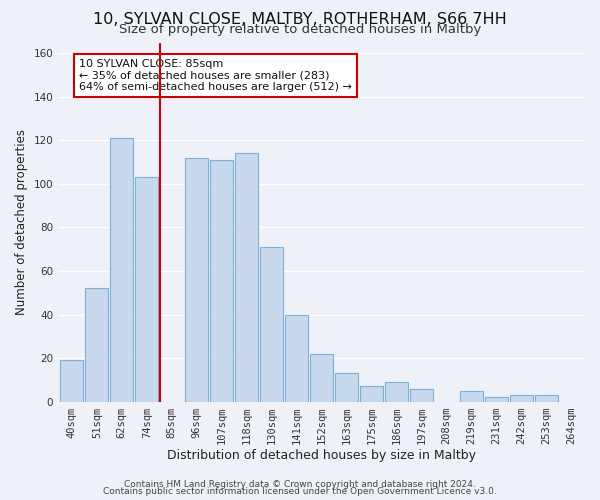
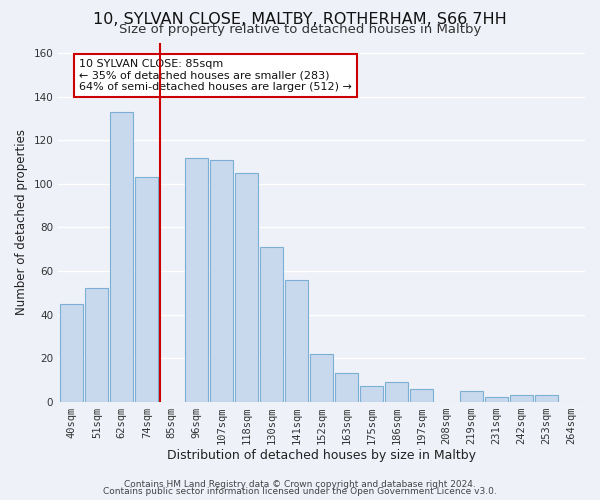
40sqm: 19 -> 45
62sqm: 121 -> 133
118sqm: 114 -> 105
141sqm: 40 -> 56
